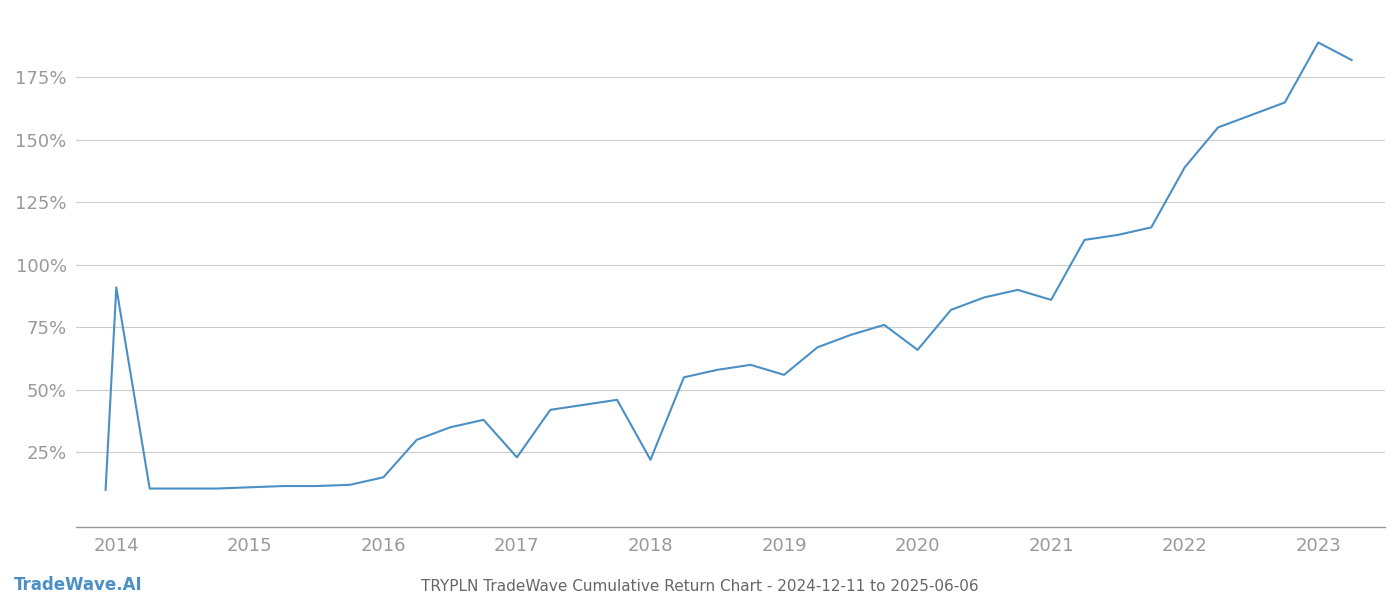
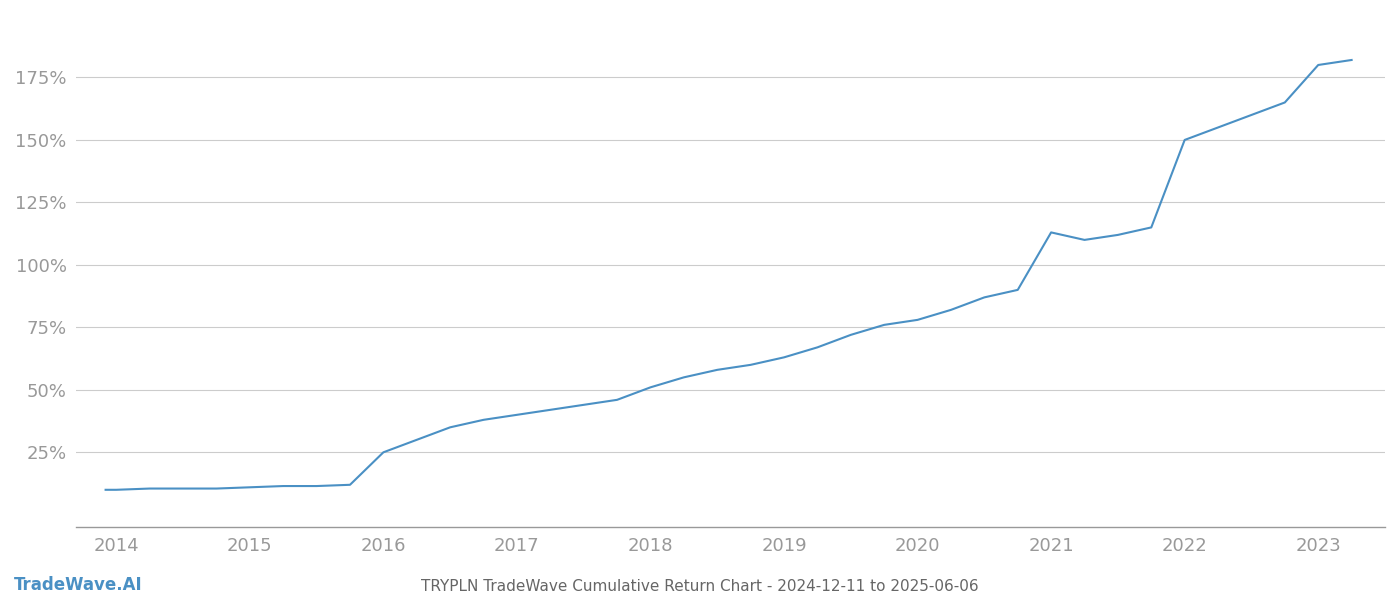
2014: 91.0% -> 10.0%
2016: 15.0% -> 25.0%
2017: 23.0% -> 40.0%
2018: 22.0% -> 51.0%
2019: 56.0% -> 63.0%
2020: 66.0% -> 78.0%
2021: 86.0% -> 113.0%
2022: 139.0% -> 150.0%
2023: 189.0% -> 180.0%
